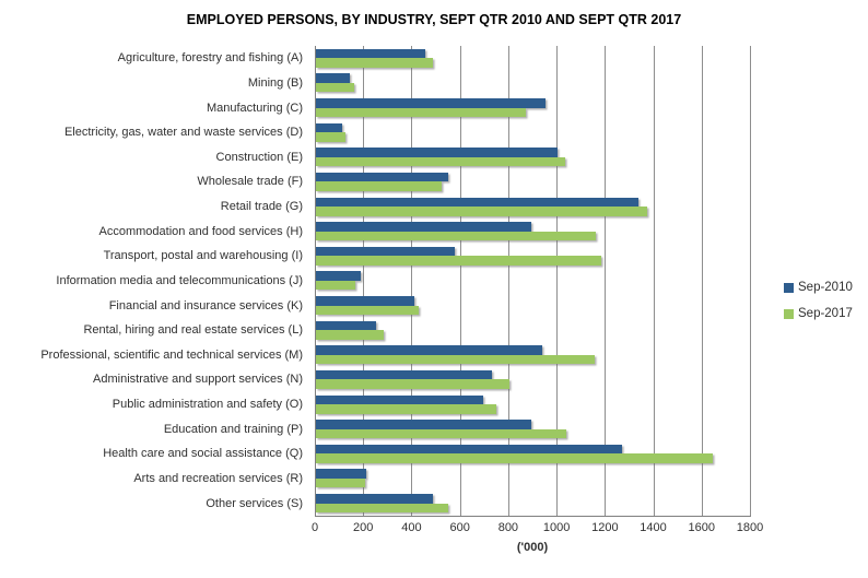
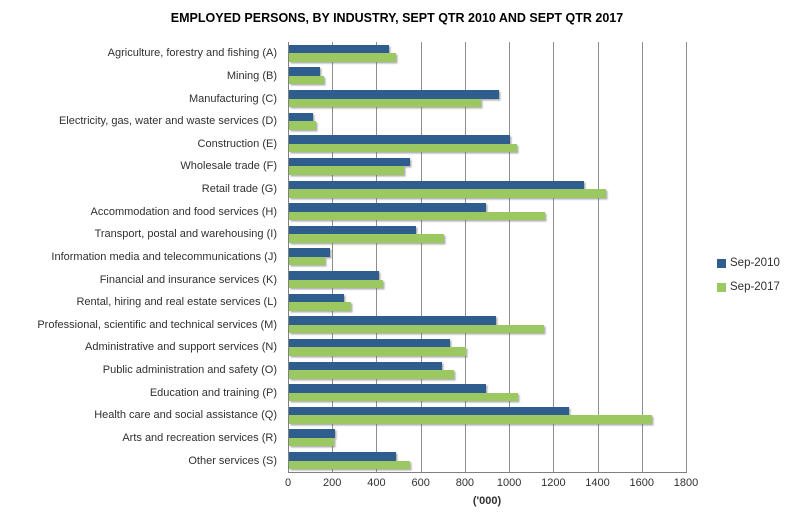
Sep-2017/Retail trade (G): 1370 -> 1440
Sep-2017/Transport, postal and warehousing (I): 1180 -> 700
